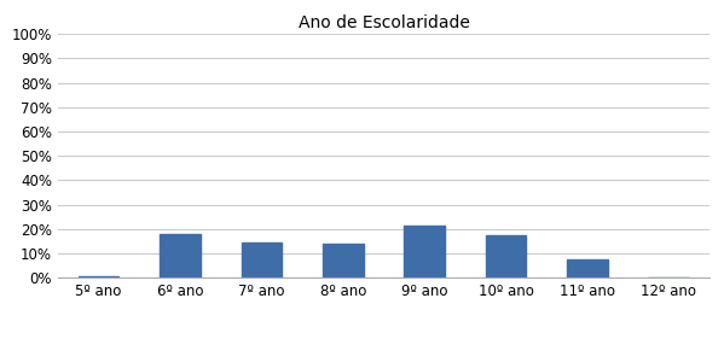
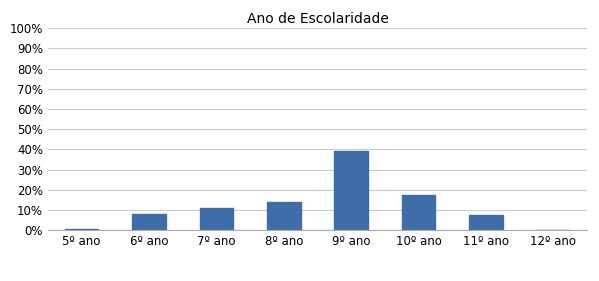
6º ano: 18.0% -> 8.3%
7º ano: 14.5% -> 11.0%
9º ano: 21.5% -> 39.4%
